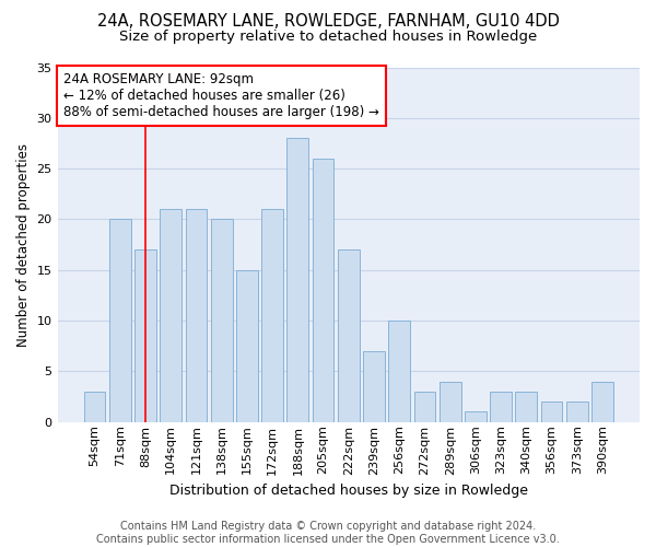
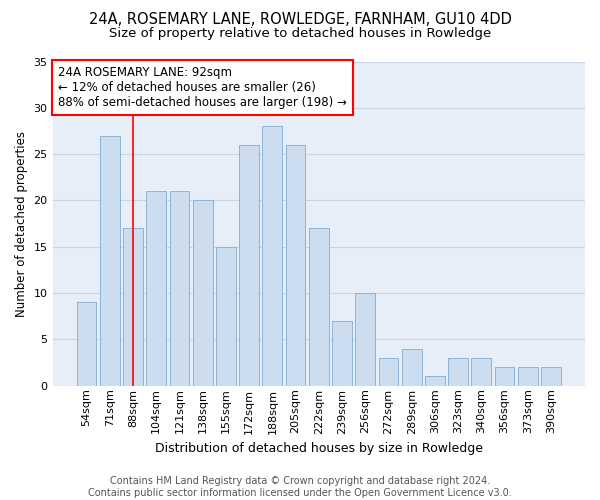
54sqm: 3 -> 9
71sqm: 20 -> 27
172sqm: 21 -> 26
390sqm: 4 -> 2
